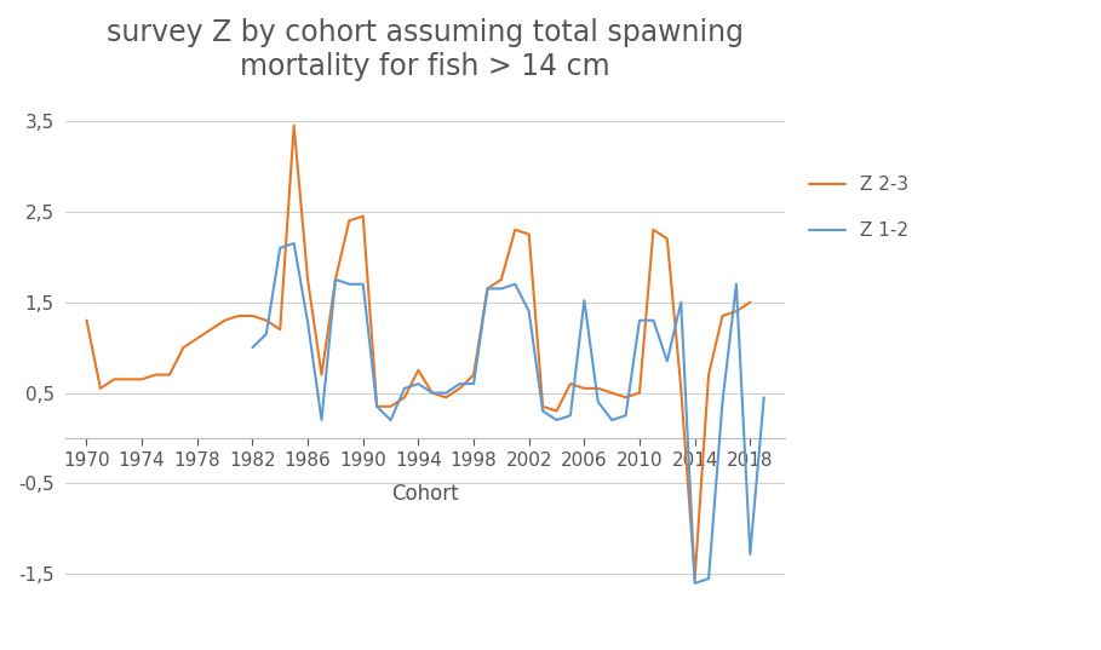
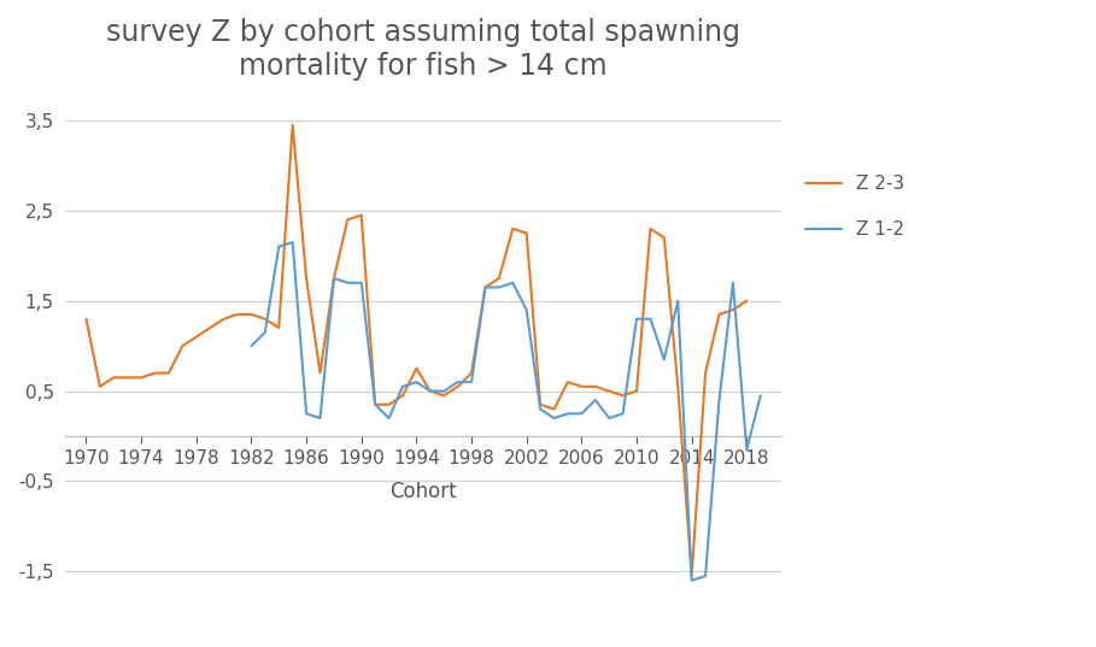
Z 1-2/1986: 1,28 -> 0,25
Z 1-2/2006: 1,52 -> 0,25
Z 1-2/2018: -1,28 -> -0,15
